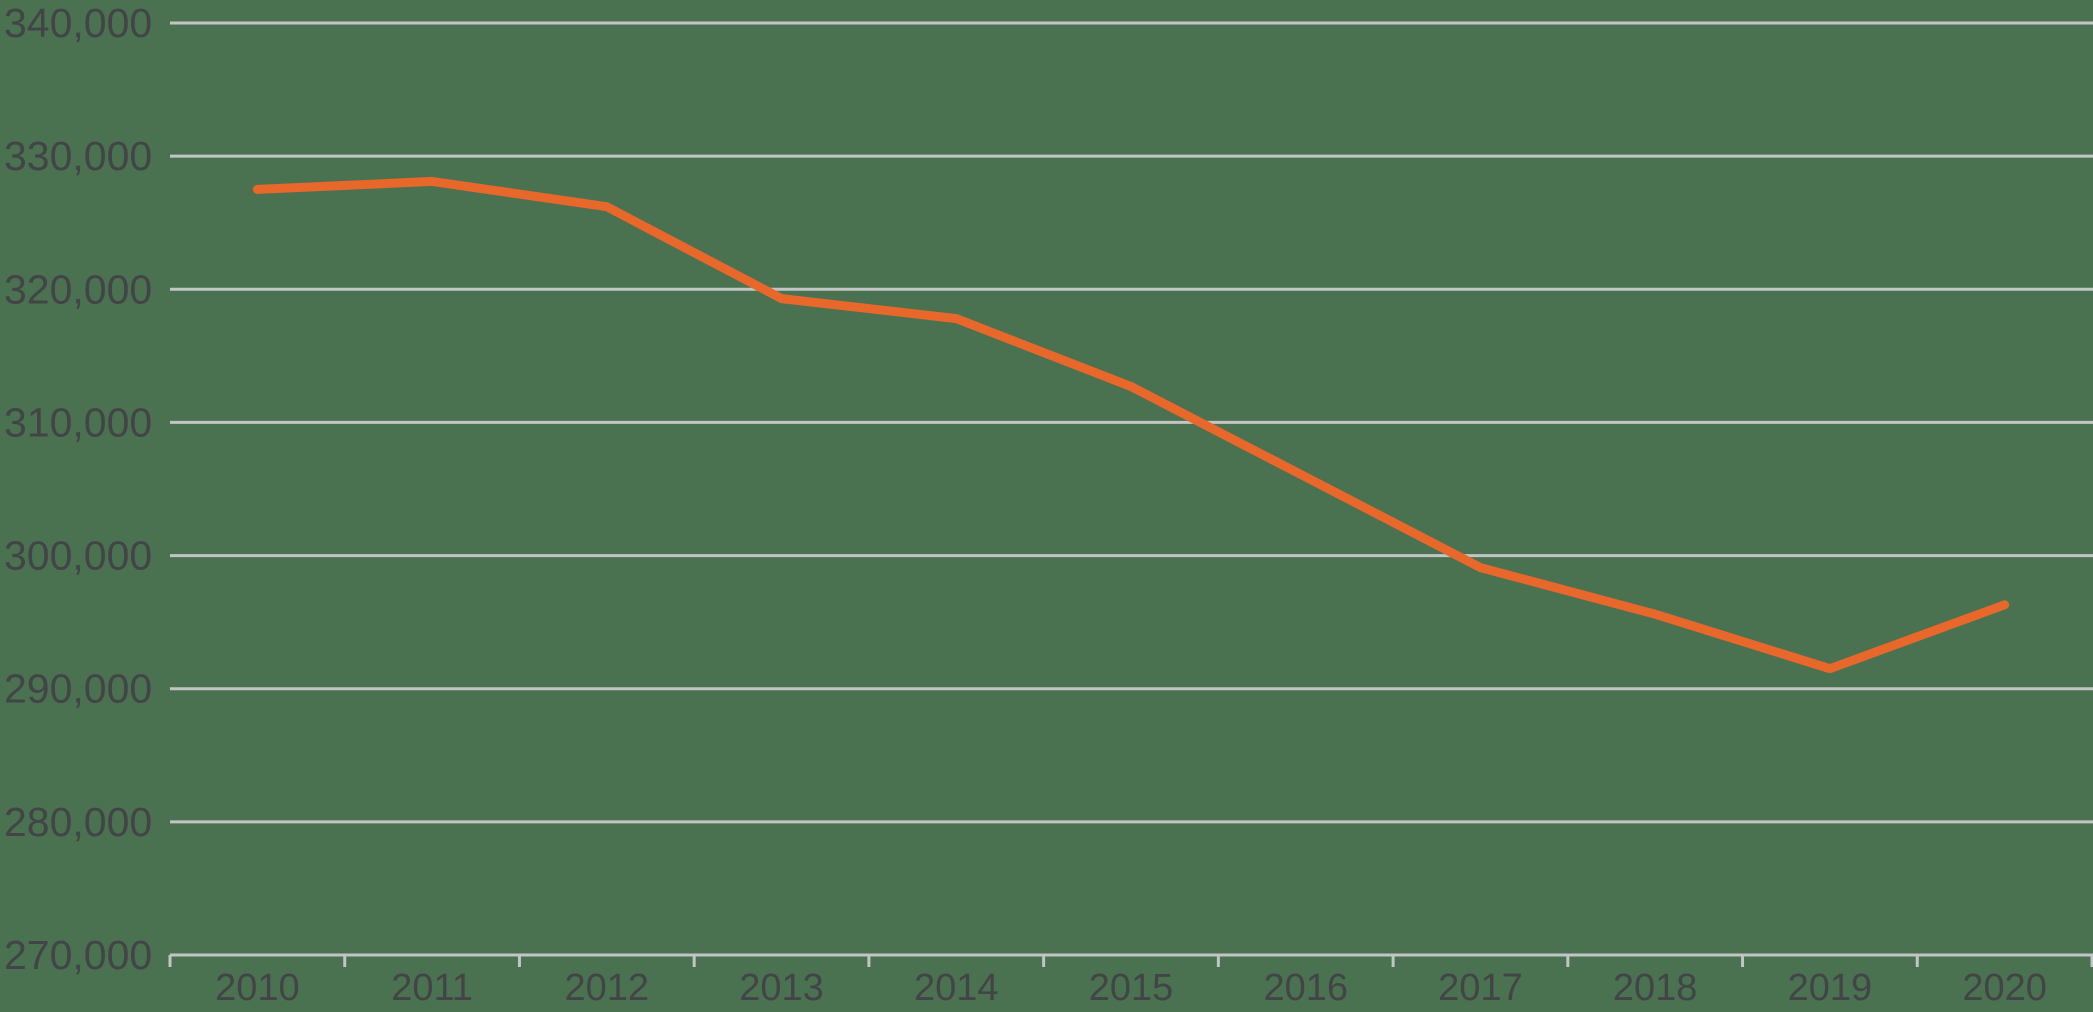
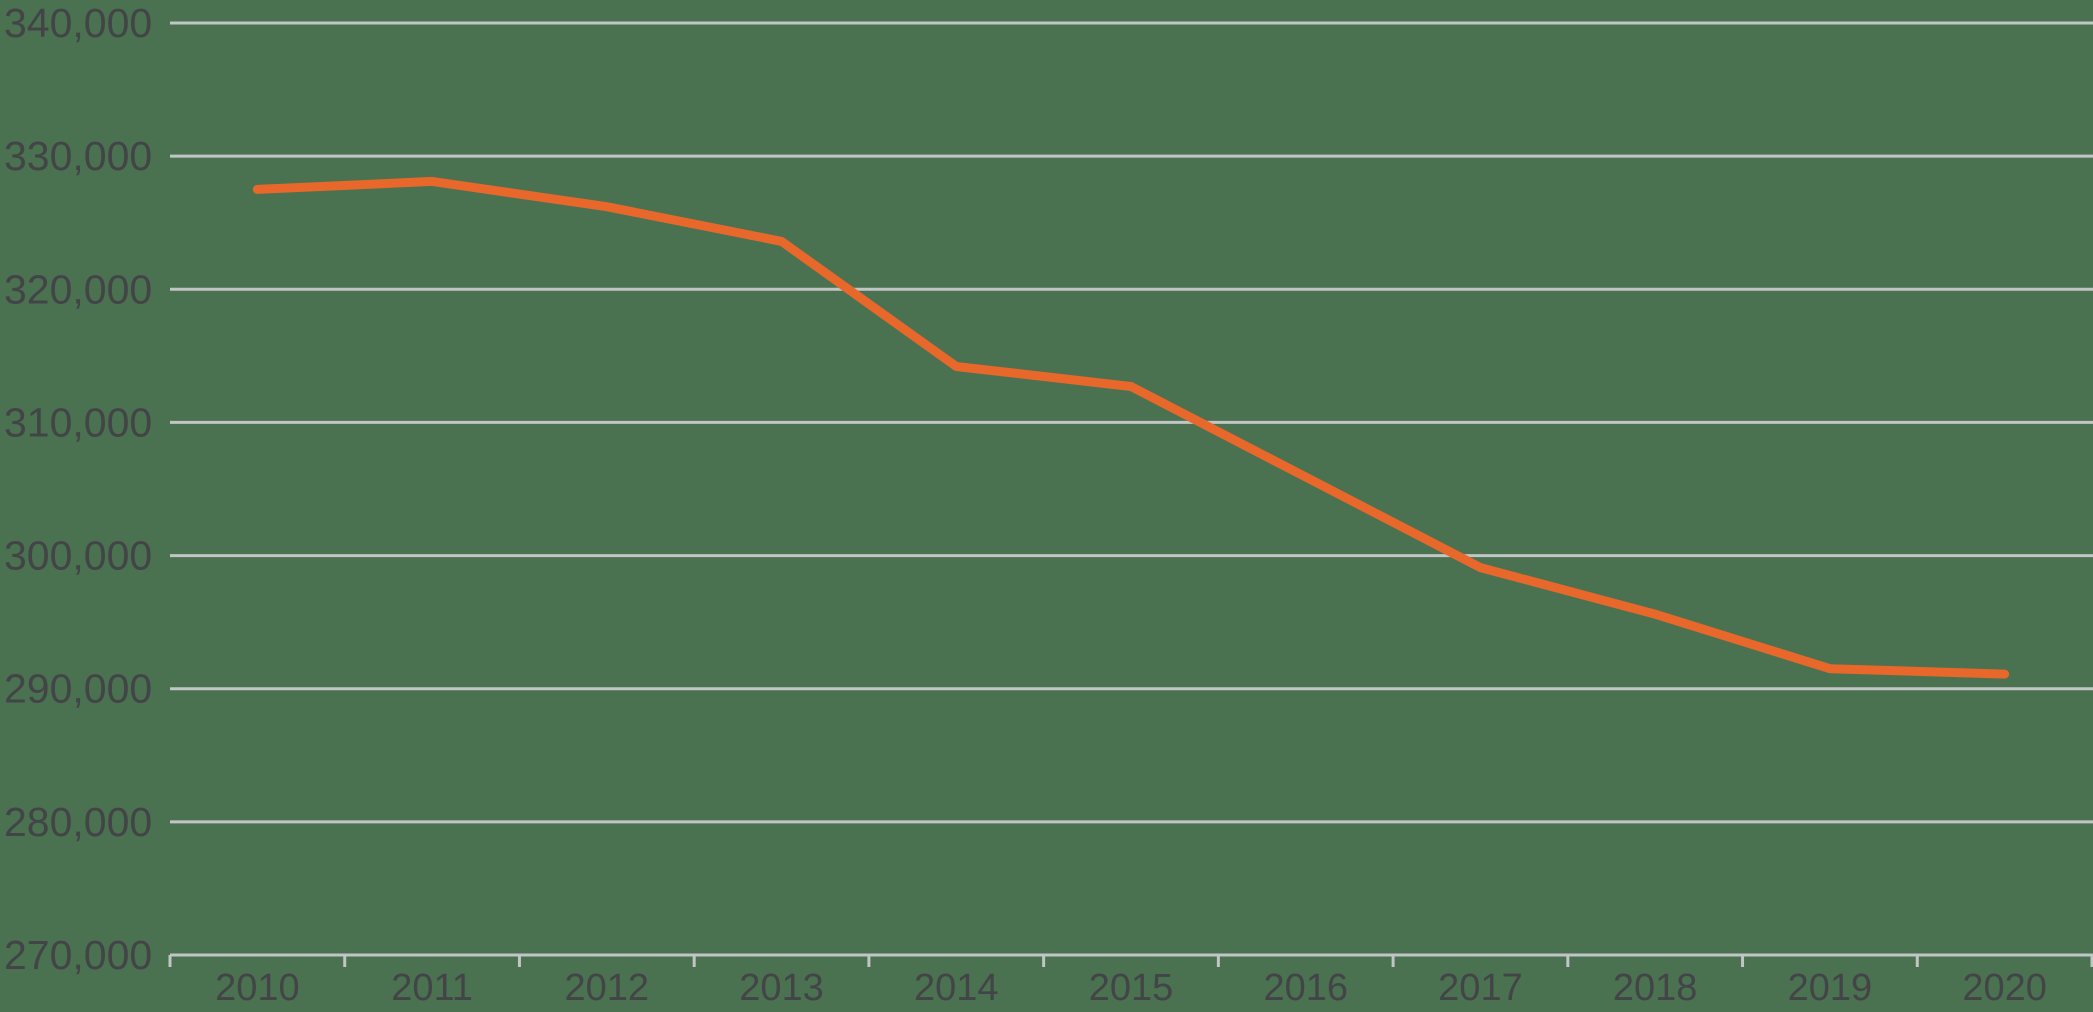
2013: 319300 -> 323600
2014: 317800 -> 314200
2020: 296300 -> 291100
